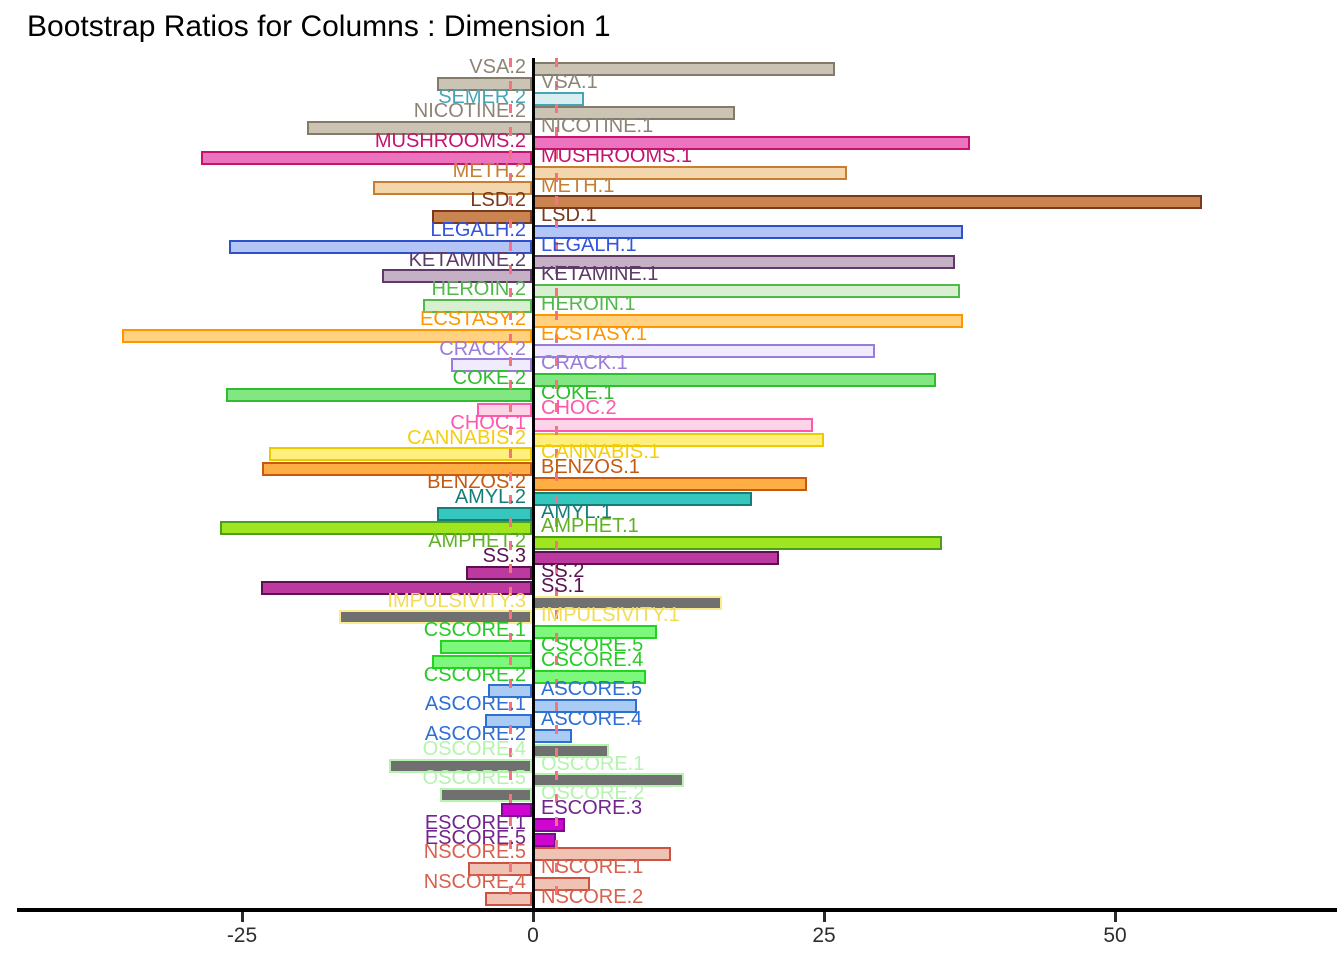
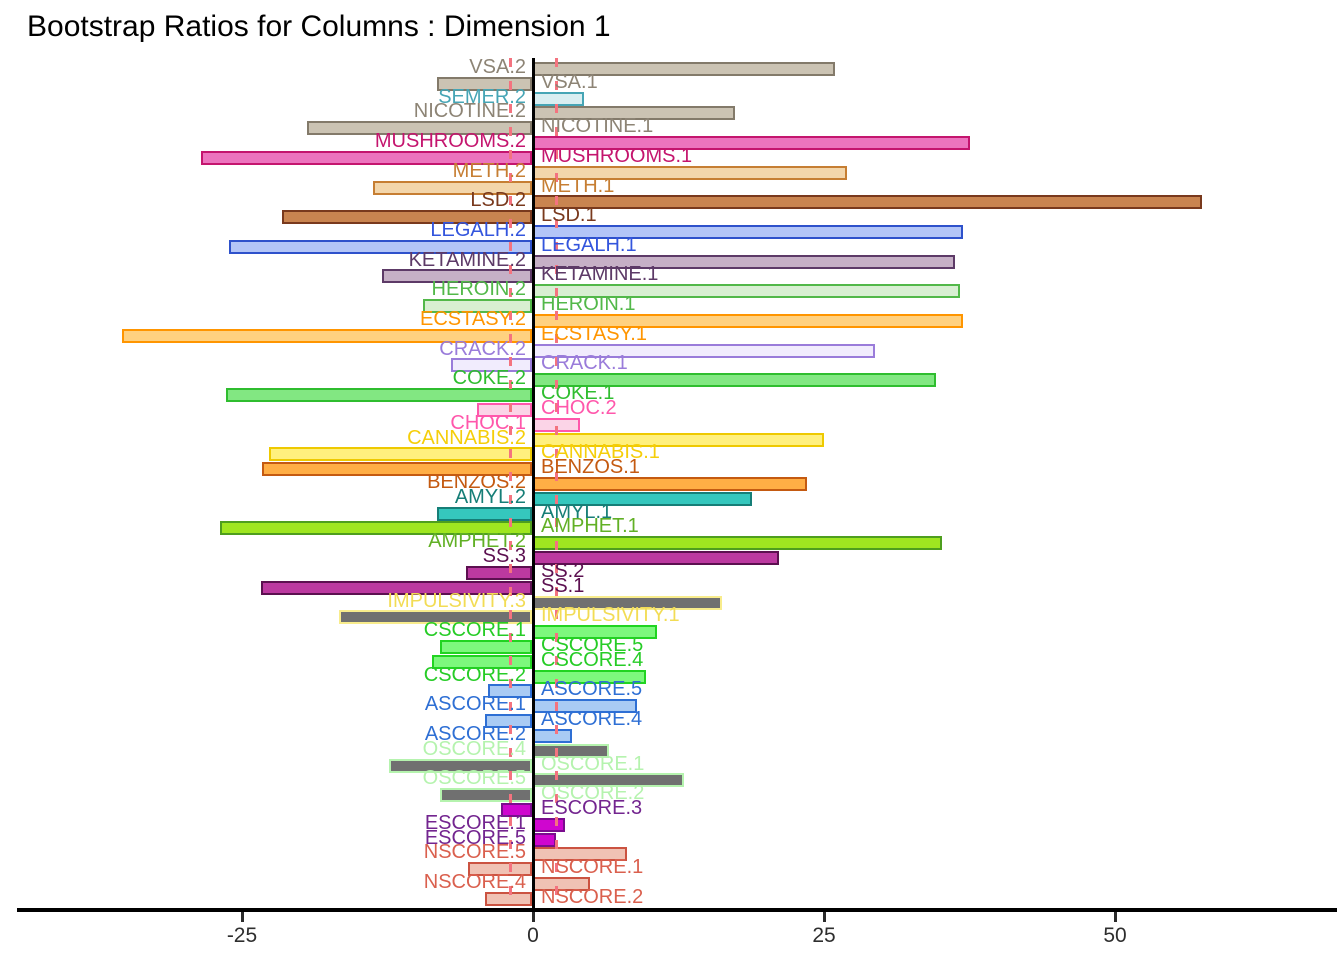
LSD.1: -8.6 -> -21.5
CHOC.1: 24.1 -> 4.1
NSCORE.5: 11.9 -> 8.2
